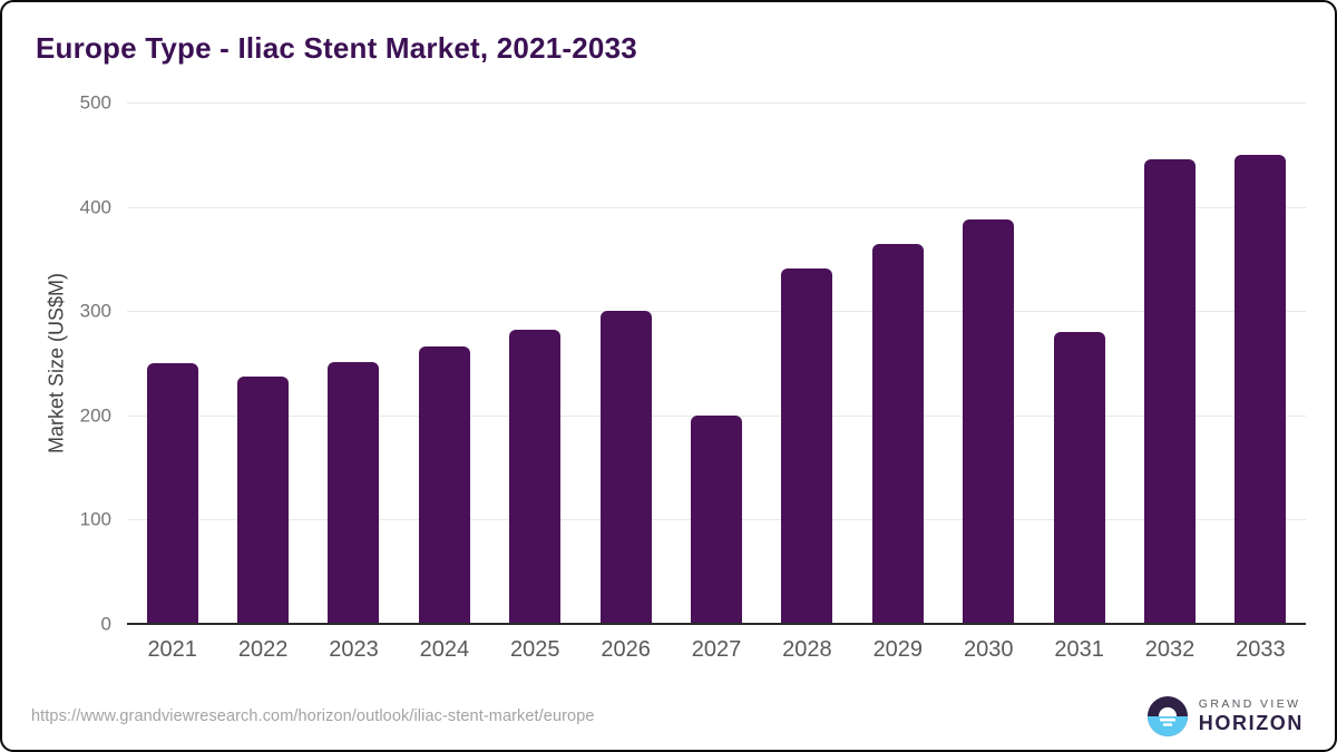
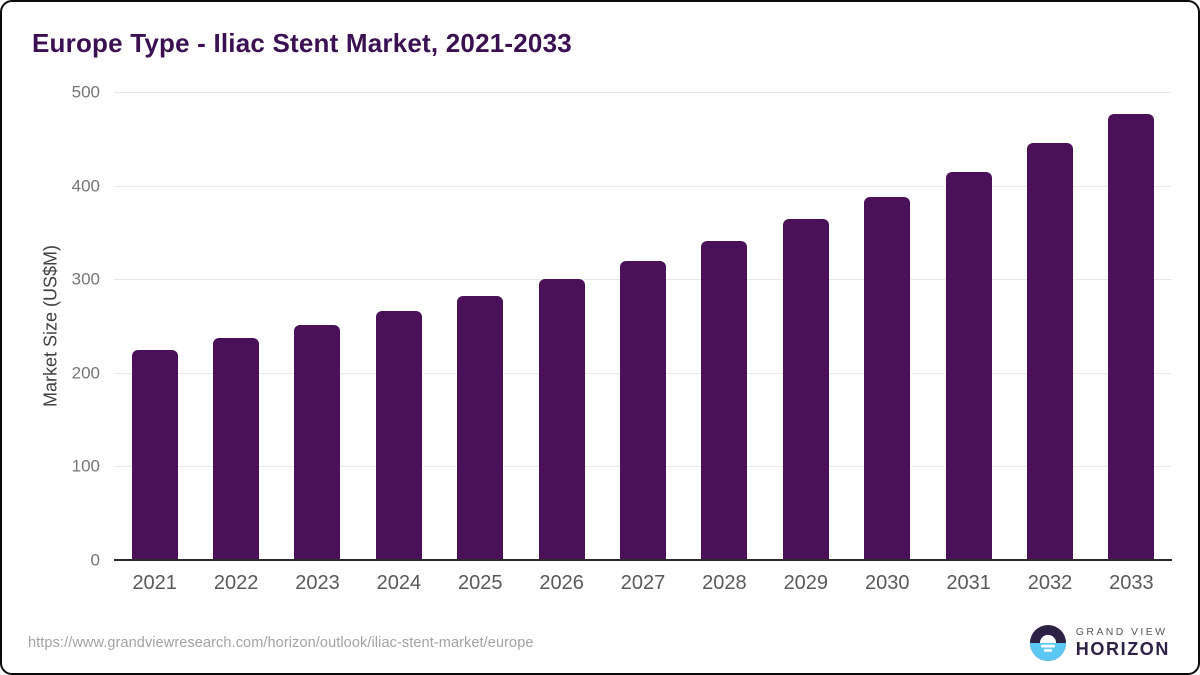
2021: 250 -> 220
2027: 200 -> 320
2031: 280 -> 420
2033: 450 -> 480
